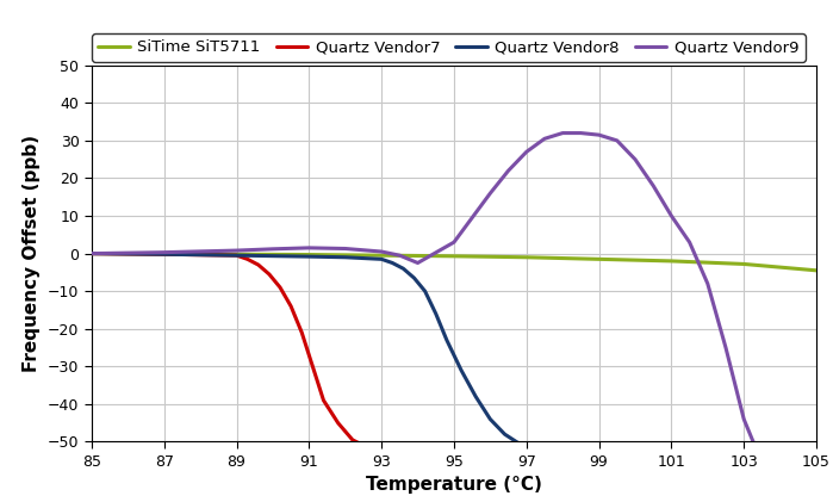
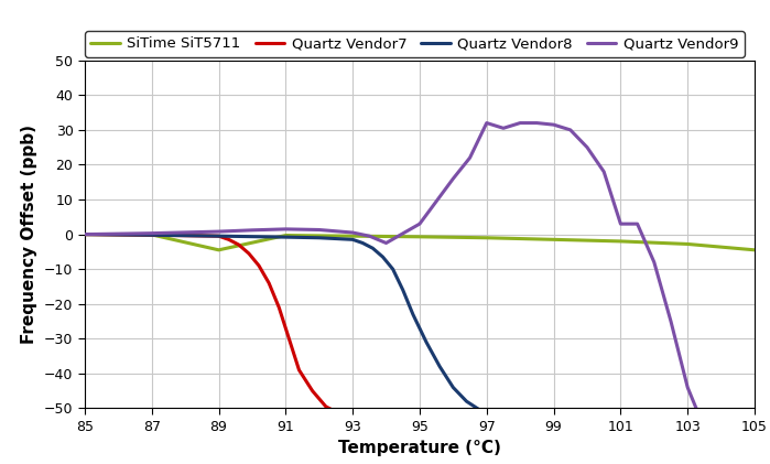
SiTime SiT5711/89: -0.2 -> -4.5
Quartz Vendor9/97: 27.0 -> 32.0
Quartz Vendor9/101: 10.0 -> 3.0
